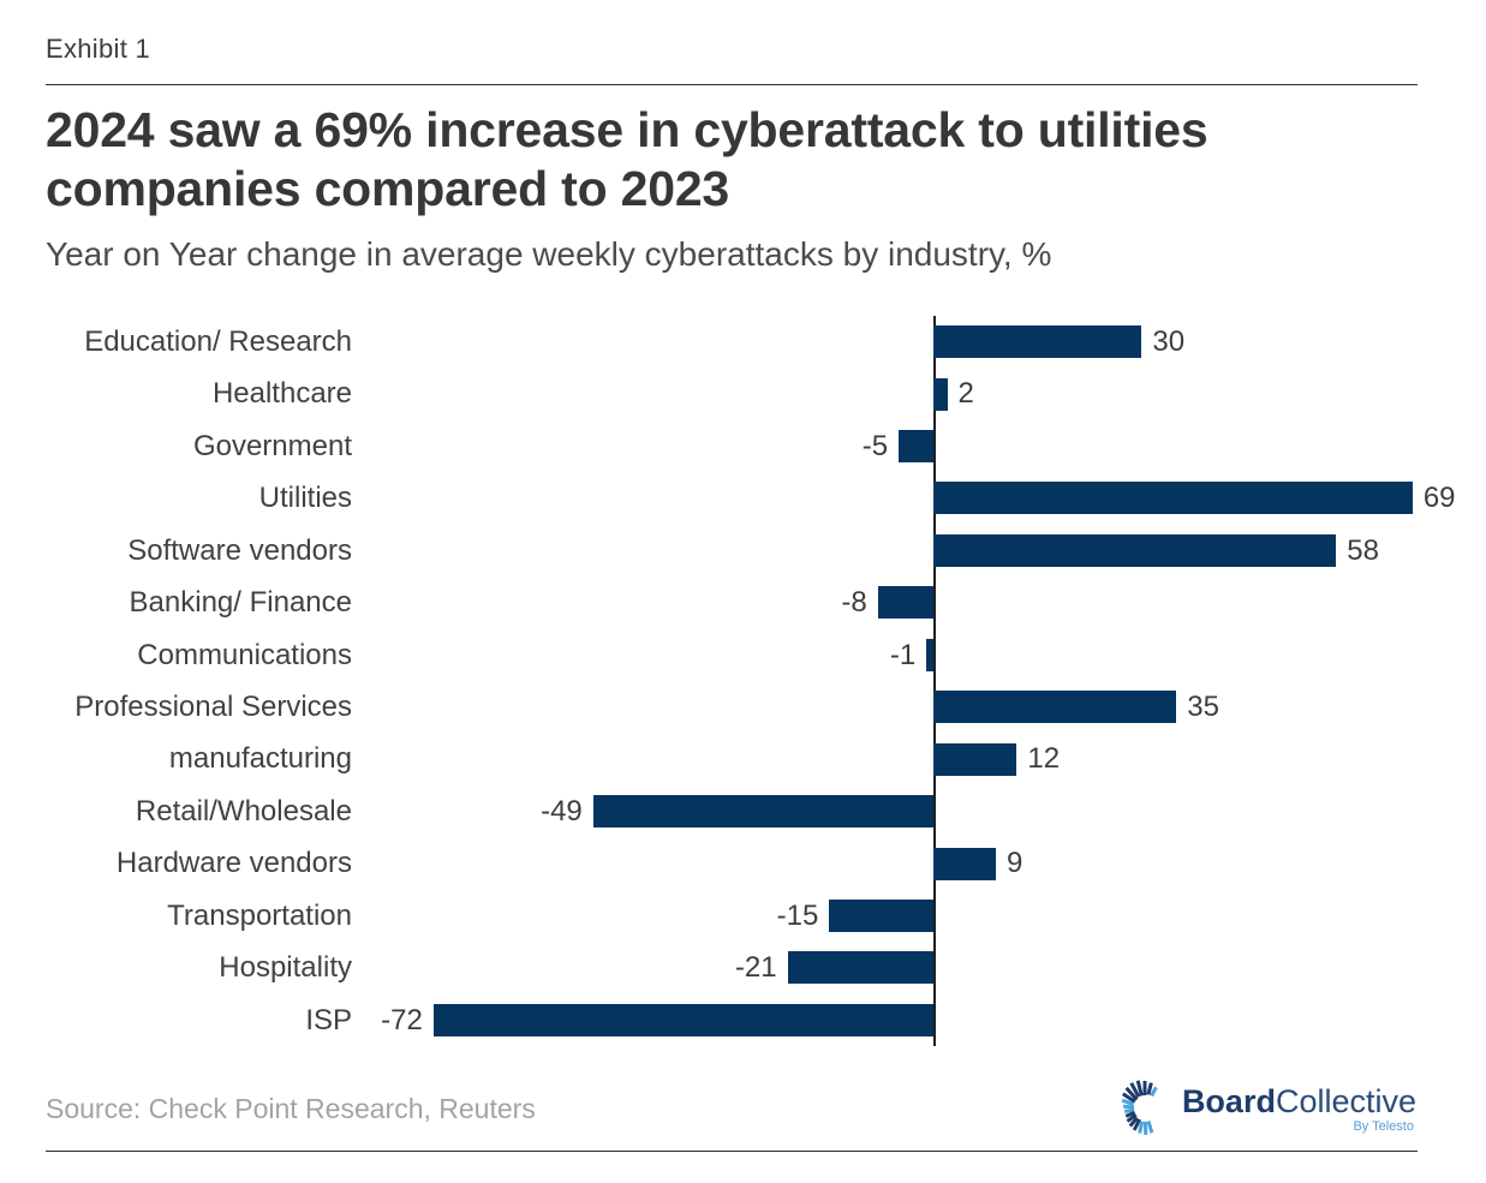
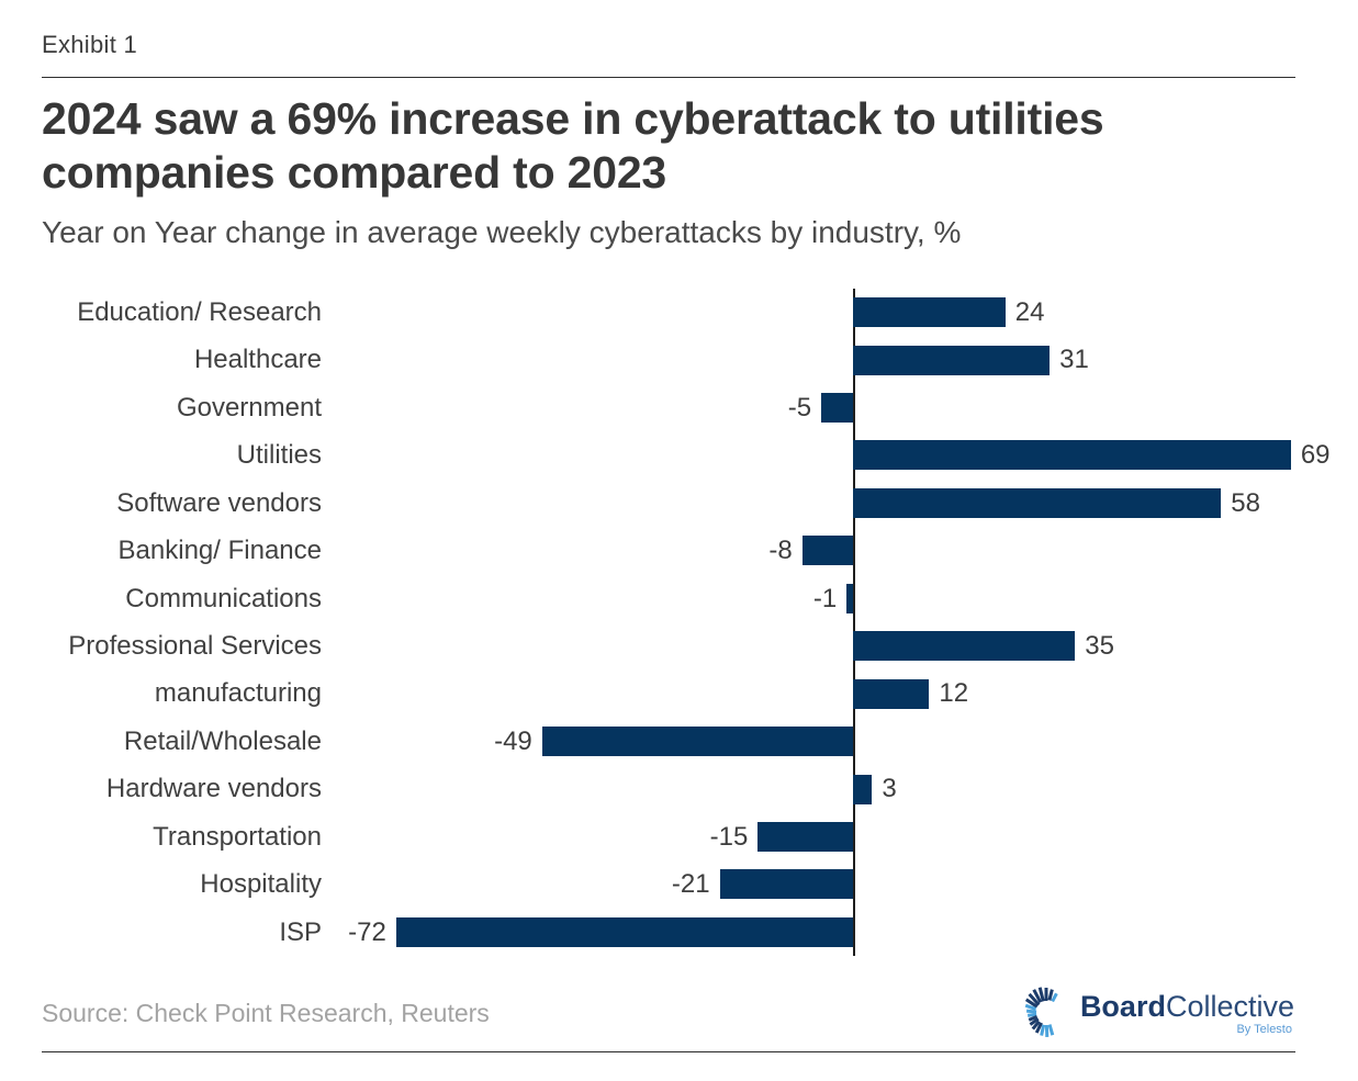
Education/ Research: 30 -> 24
Healthcare: 2 -> 31
Hardware vendors: 9 -> 3
